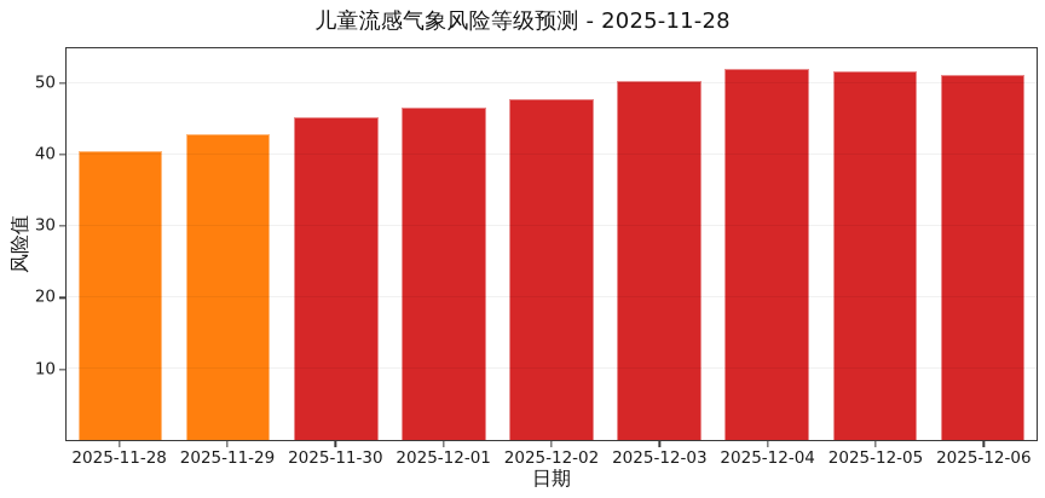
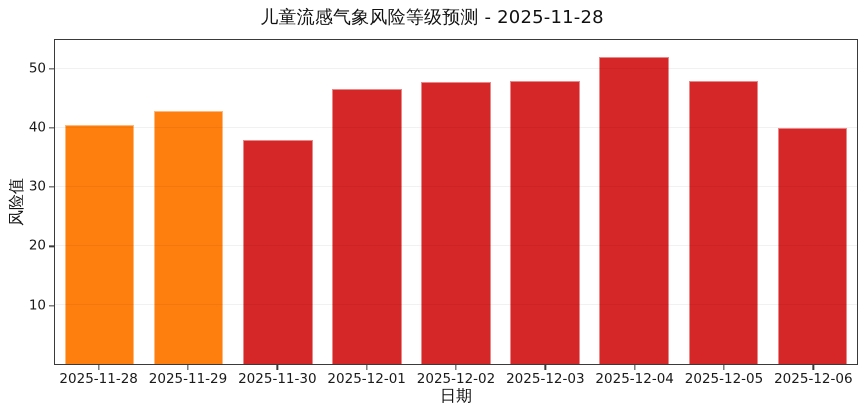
2025-11-30: 45 -> 38
2025-12-03: 50 -> 48
2025-12-05: 52 -> 48
2025-12-06: 51 -> 40
